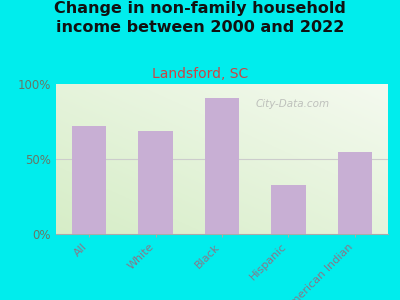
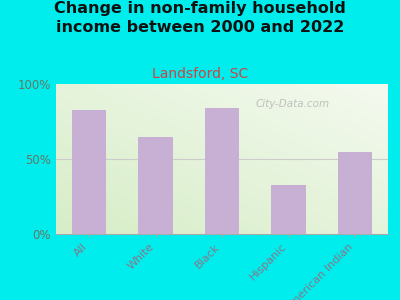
All: 72% -> 83%
White: 69% -> 65%
Black: 91% -> 84%
